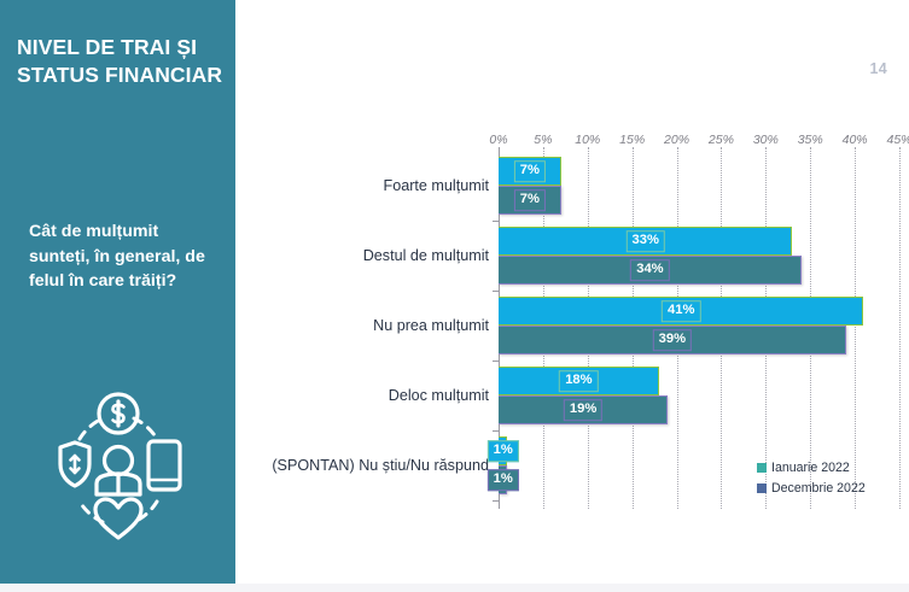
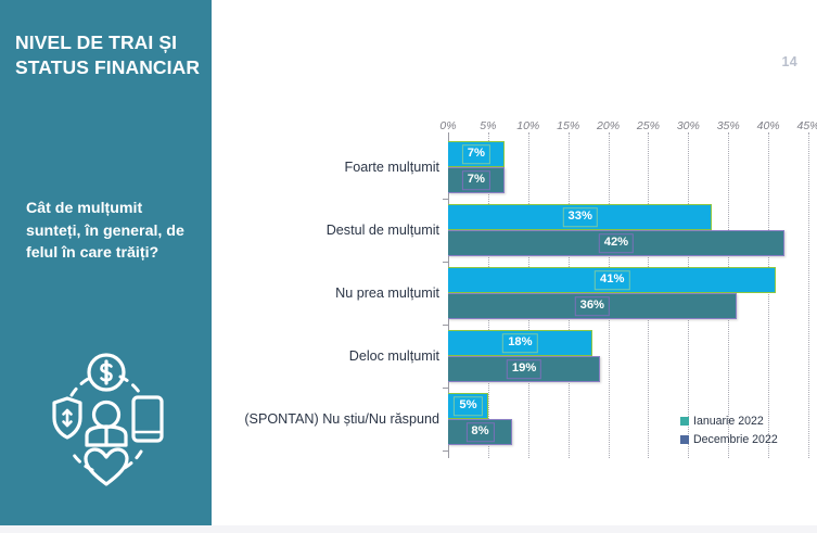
Decembrie 2022/Destul de mulțumit: 34% -> 42%
Decembrie 2022/Nu prea mulțumit: 39% -> 36%
Ianuarie 2022/(SPONTAN) Nu știu/Nu răspund: 1% -> 5%
Decembrie 2022/(SPONTAN) Nu știu/Nu răspund: 1% -> 8%
